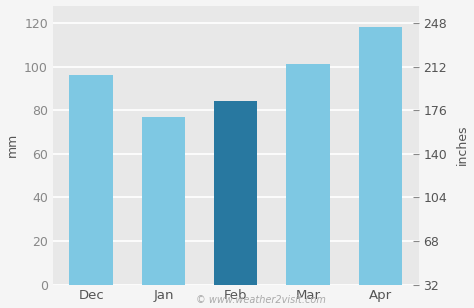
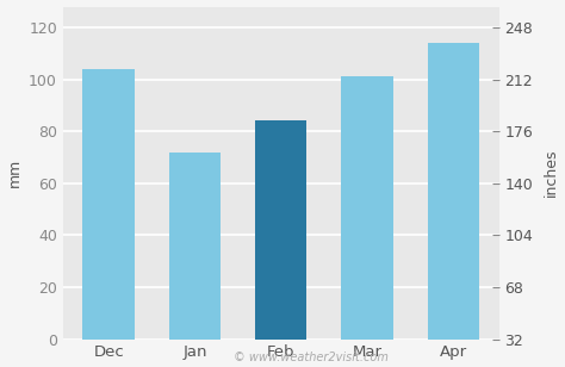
Dec: 96 -> 104
Jan: 77 -> 72
Apr: 118 -> 114
